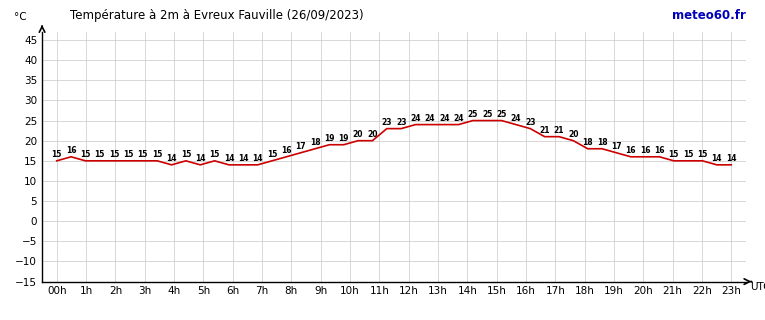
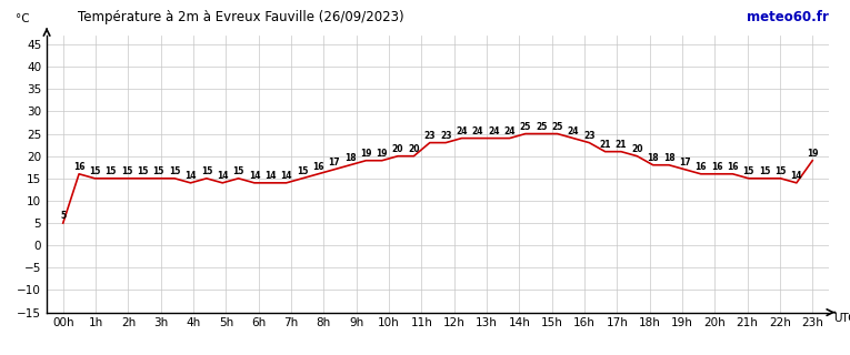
00h: 15 -> 5
23h: 14 -> 19
